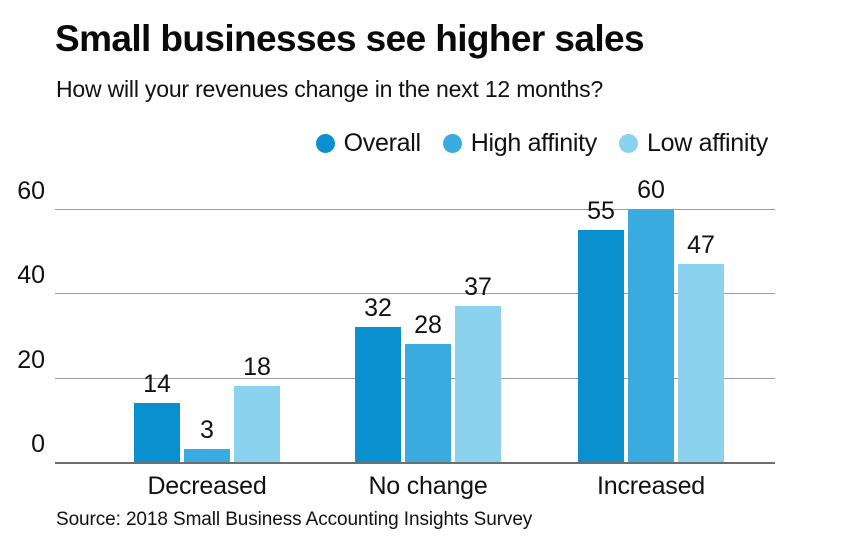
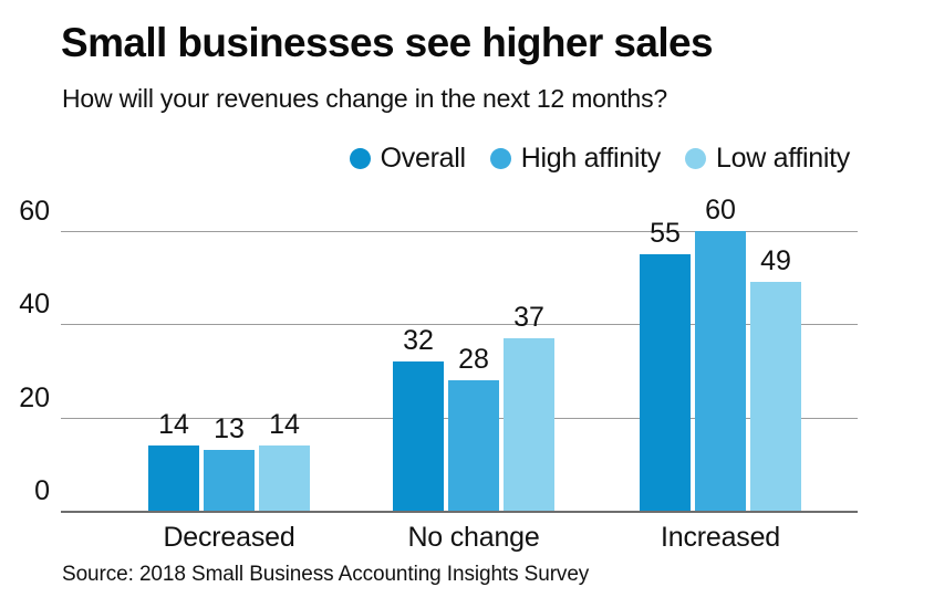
High affinity/Decreased: 3 -> 13
Low affinity/Decreased: 18 -> 14
Low affinity/Increased: 47 -> 49
